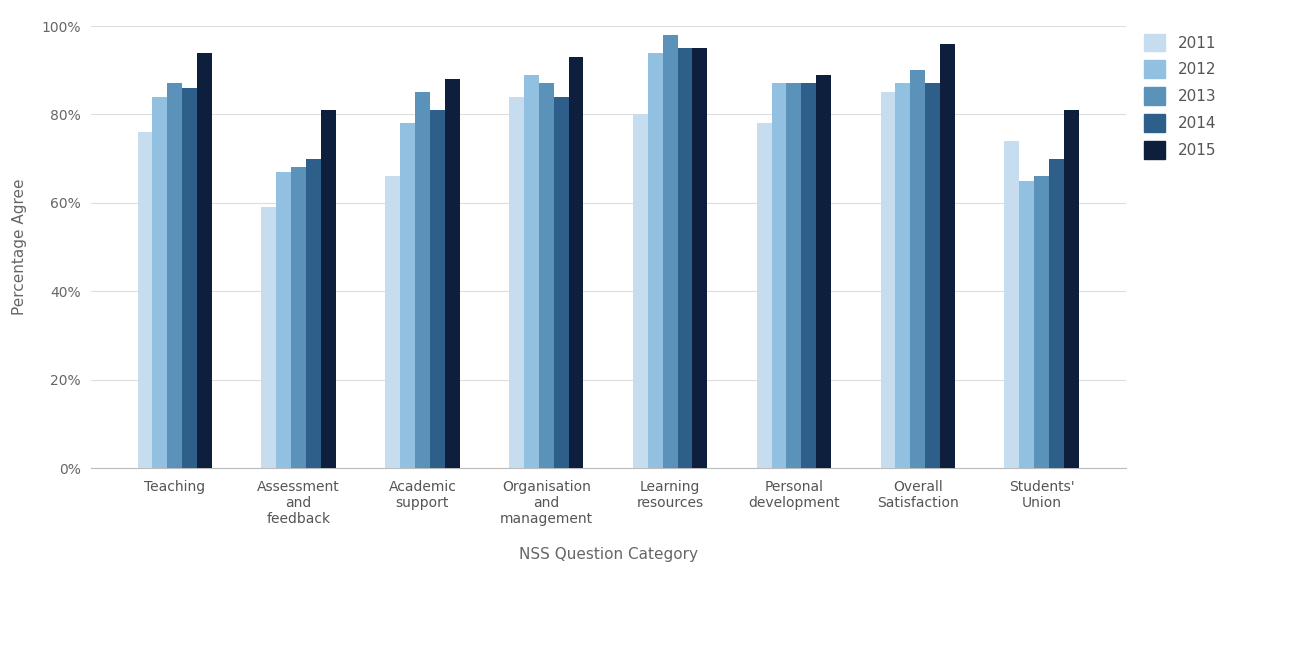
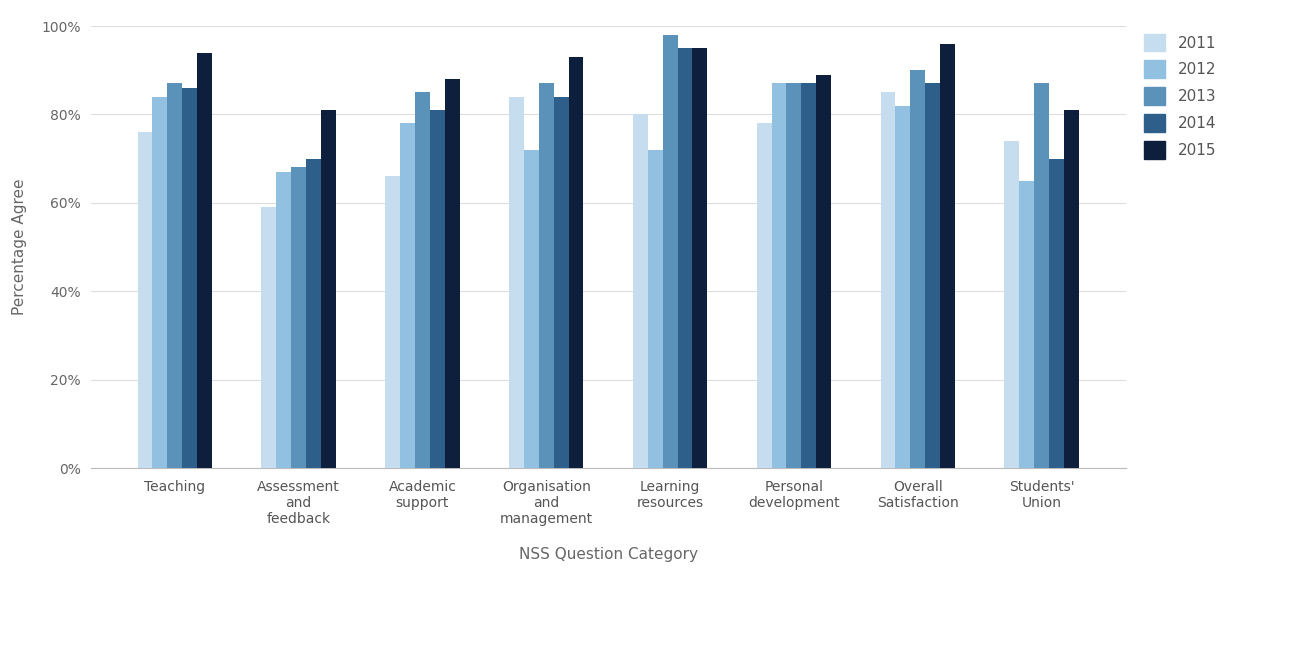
2012/Organisation and management: 89% -> 72%
2012/Learning resources: 94% -> 72%
2012/Overall Satisfaction: 87% -> 82%
2013/Students' Union: 66% -> 87%
